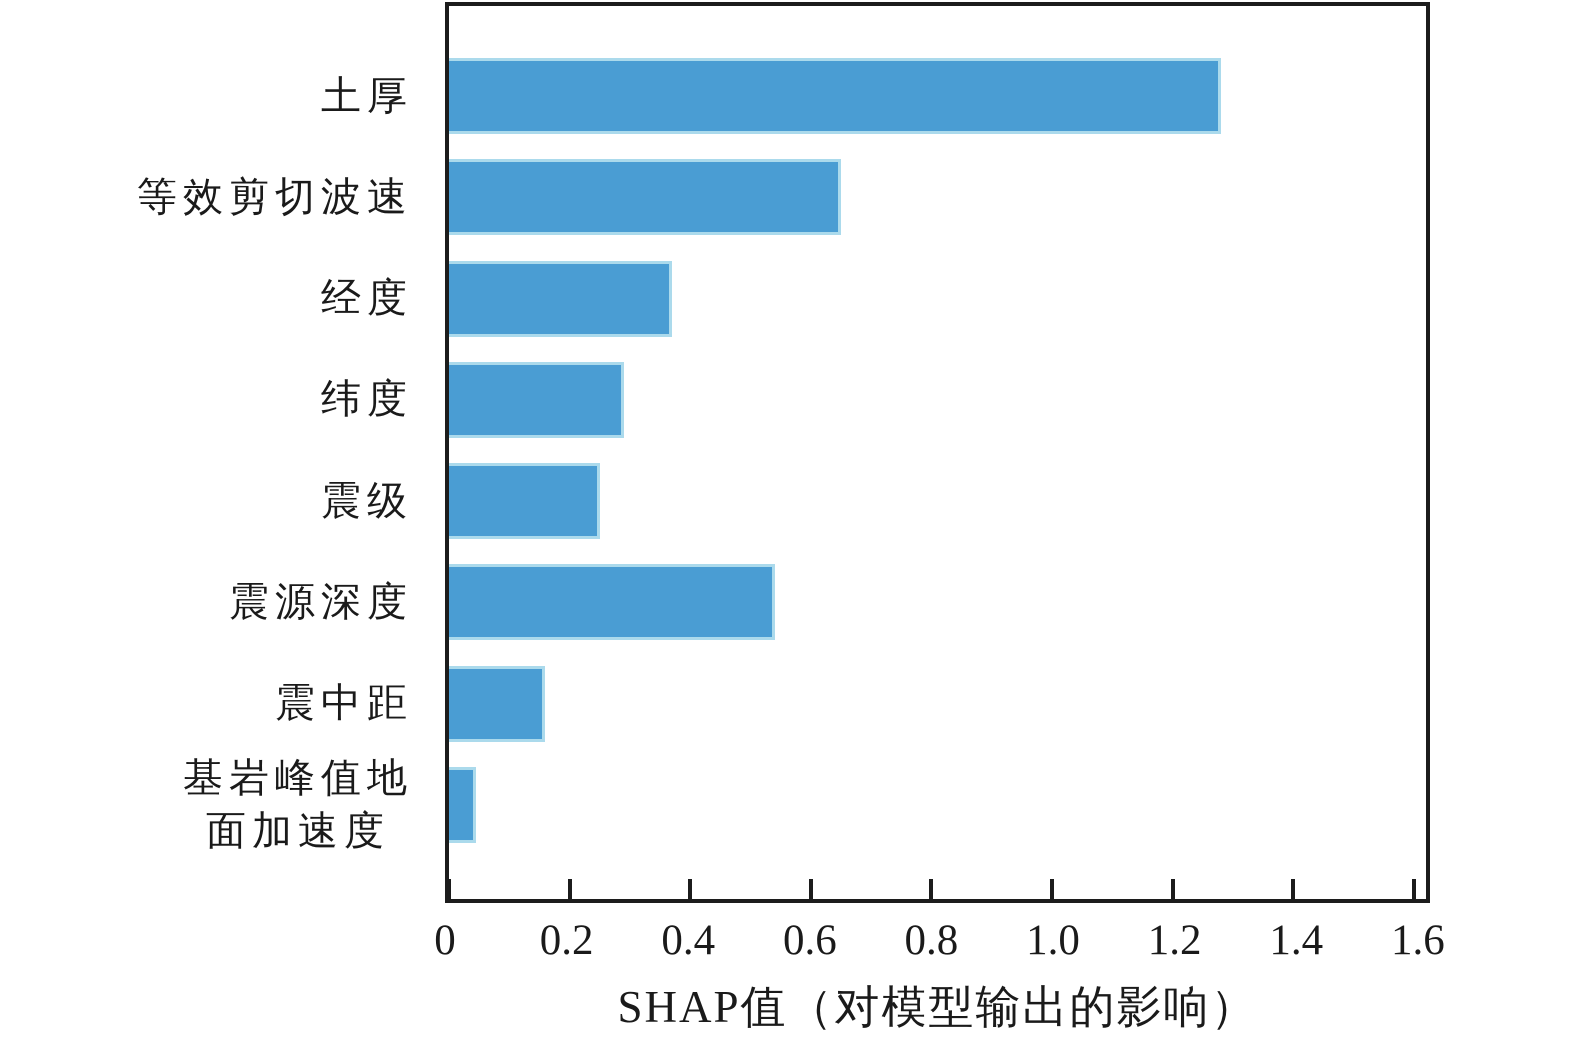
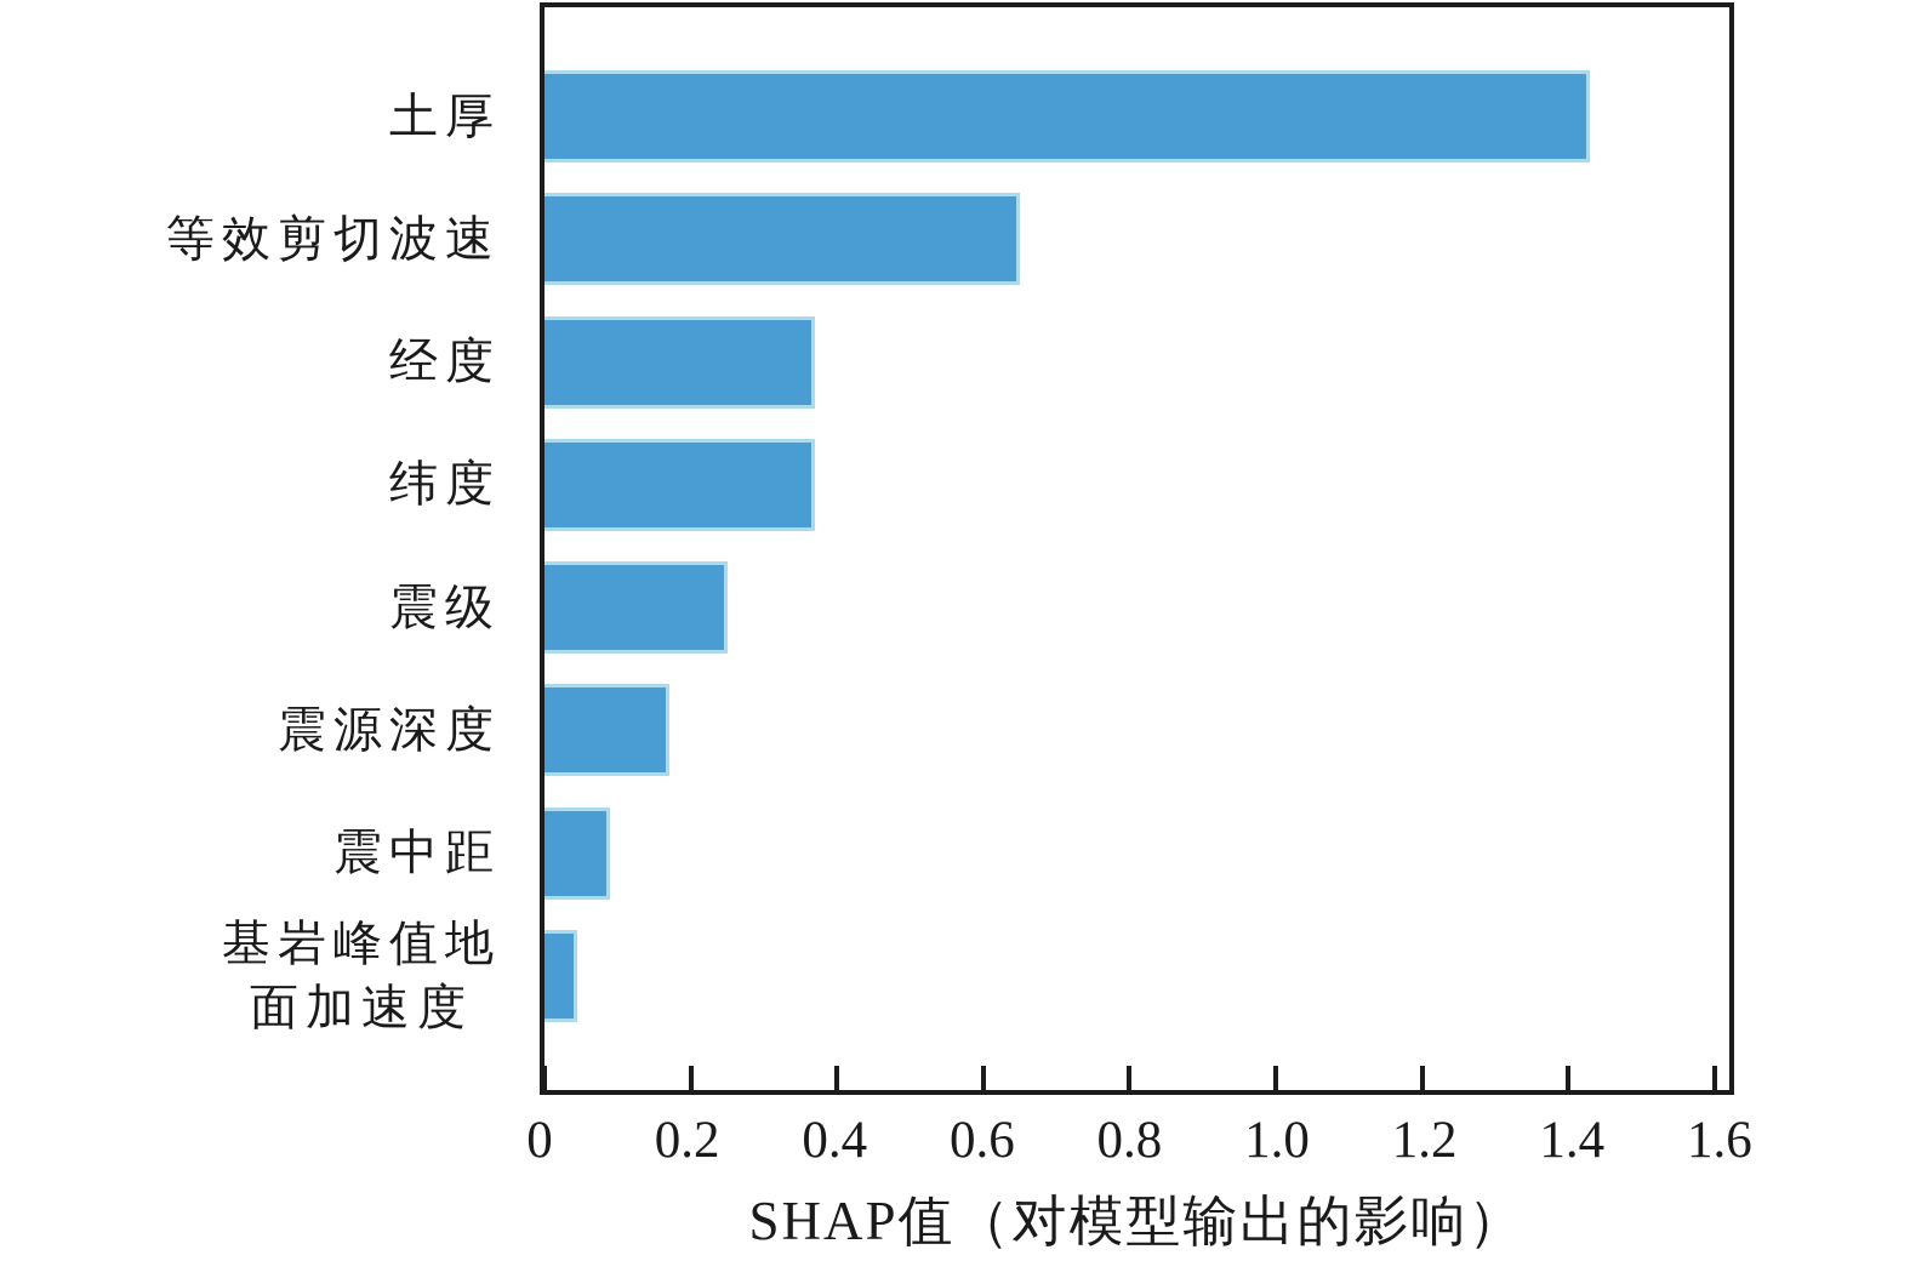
土厚: 1.28 -> 1.43
纬度: 0.29 -> 0.37
震源深度: 0.54 -> 0.17
震中距: 0.16 -> 0.09
